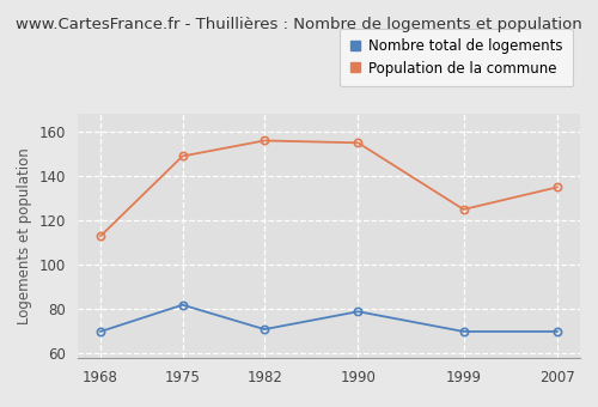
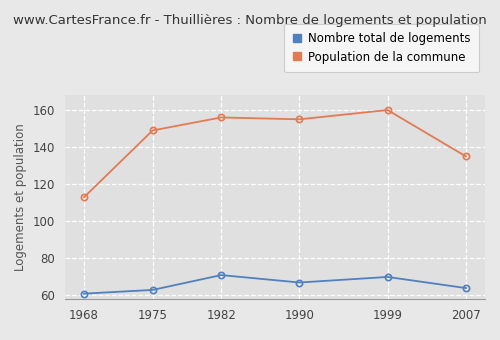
Nombre total de logements/1968: 70 -> 61
Nombre total de logements/1975: 82 -> 63
Nombre total de logements/1990: 79 -> 67
Population de la commune/1999: 125 -> 160
Nombre total de logements/2007: 70 -> 64
